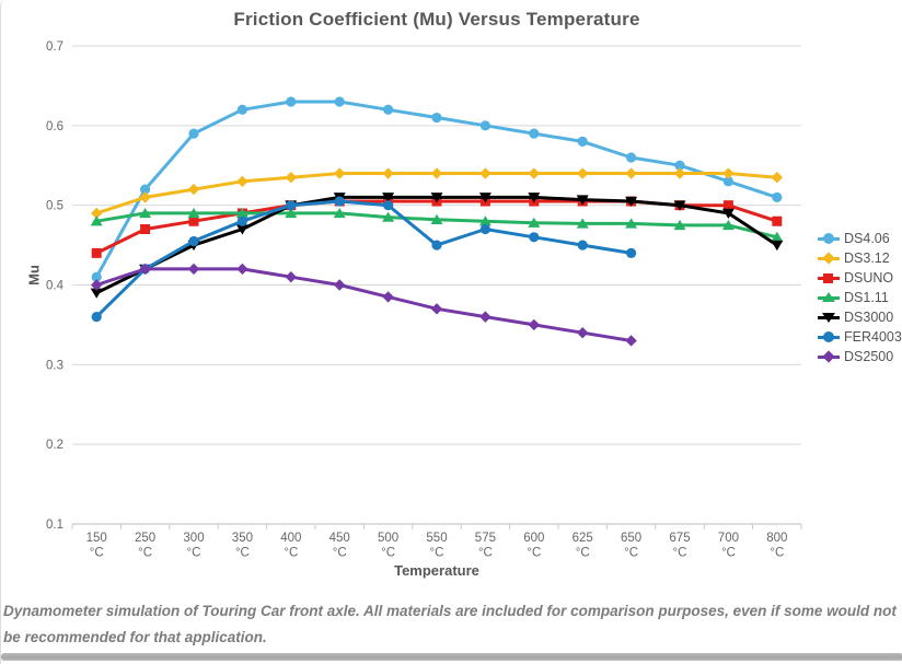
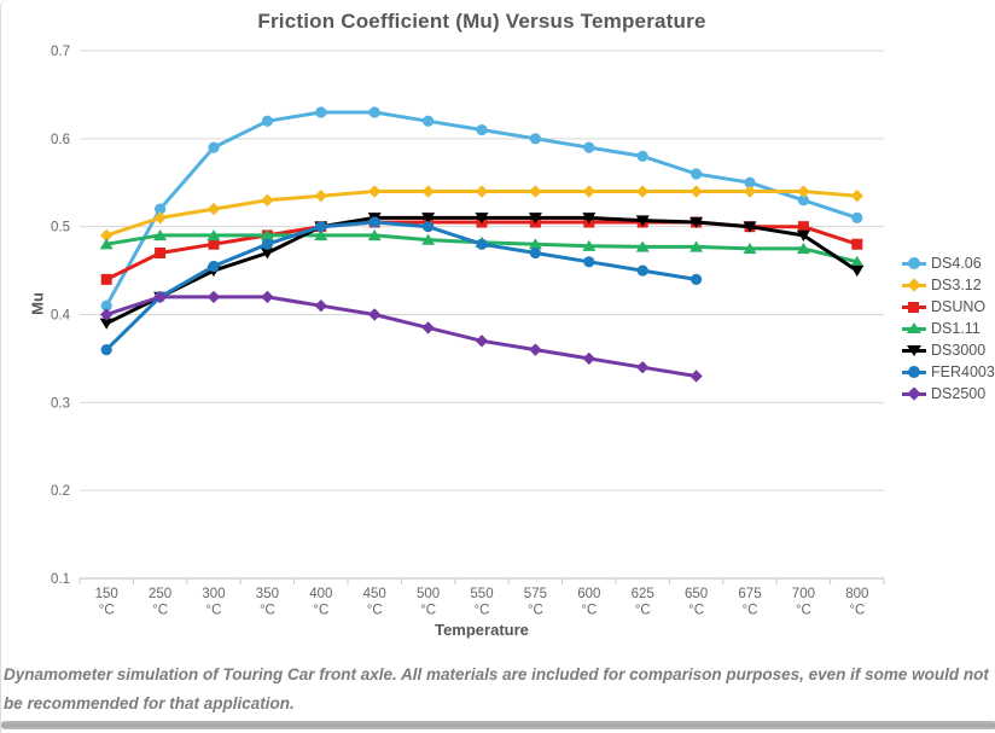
FER4003/550: 0.45 -> 0.48
